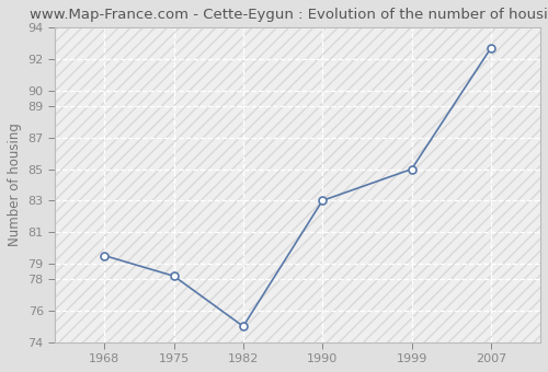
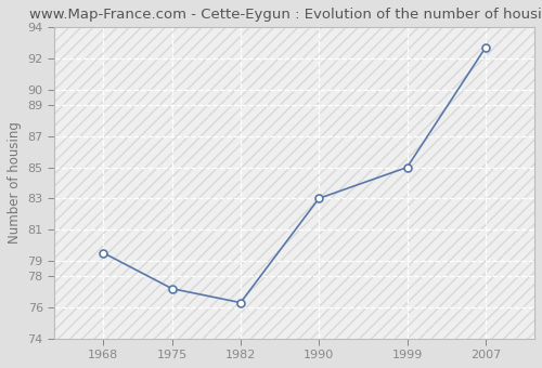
1975: 78.2 -> 77.2
1982: 75.0 -> 76.3
